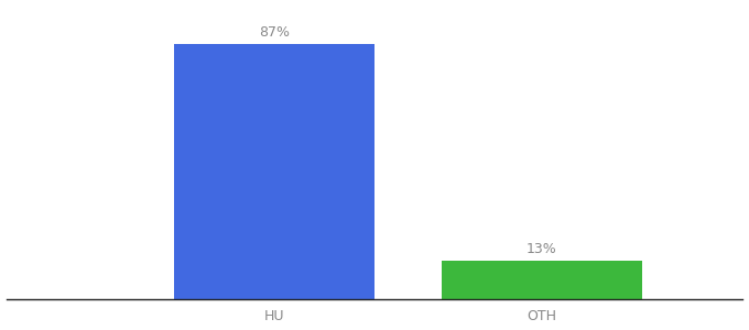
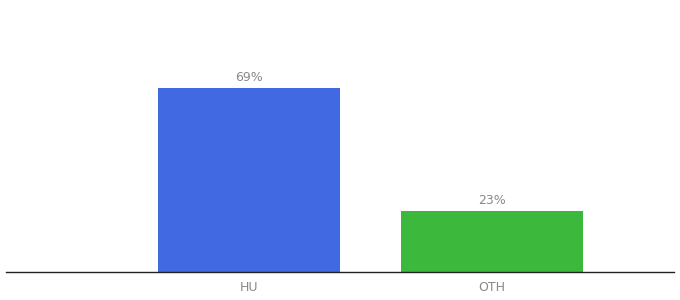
HU: 87% -> 69%
OTH: 13% -> 23%
